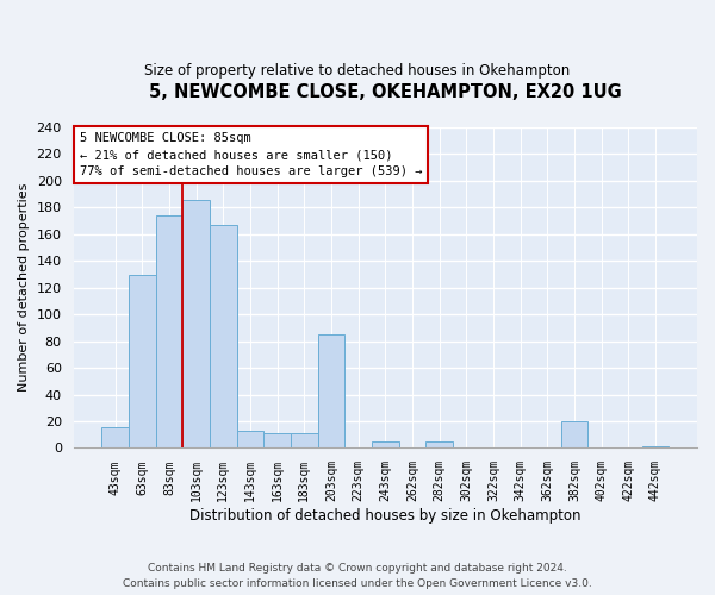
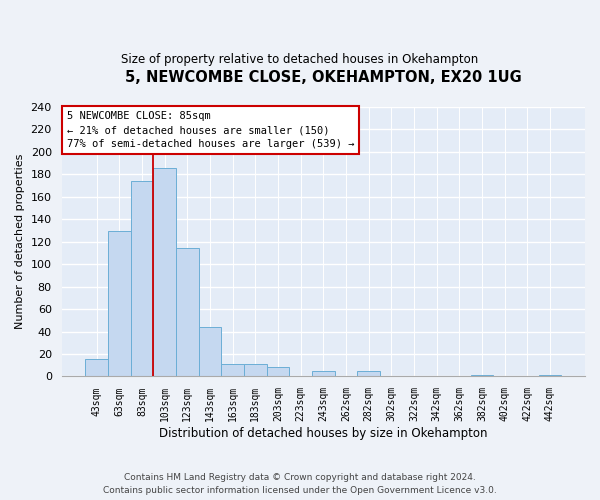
123sqm: 167 -> 114
143sqm: 13 -> 44
203sqm: 85 -> 8
382sqm: 20 -> 1
